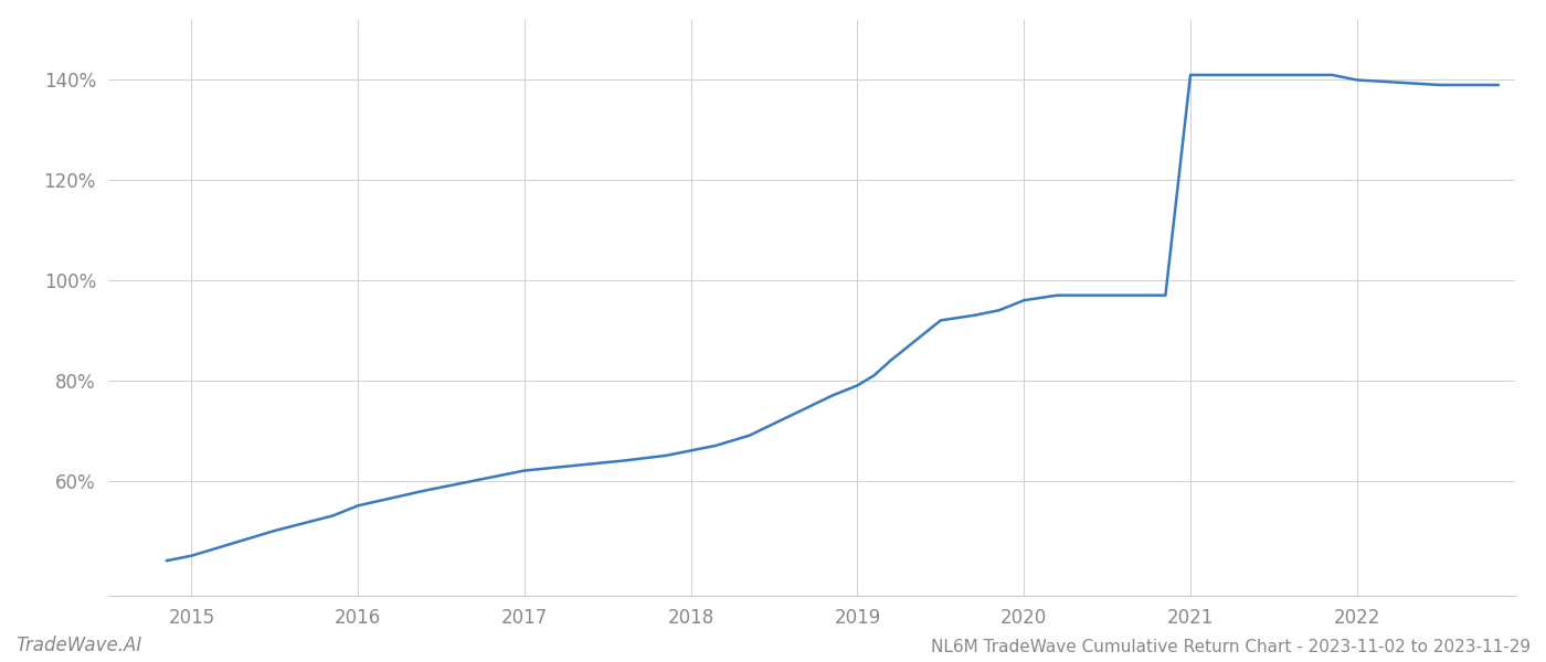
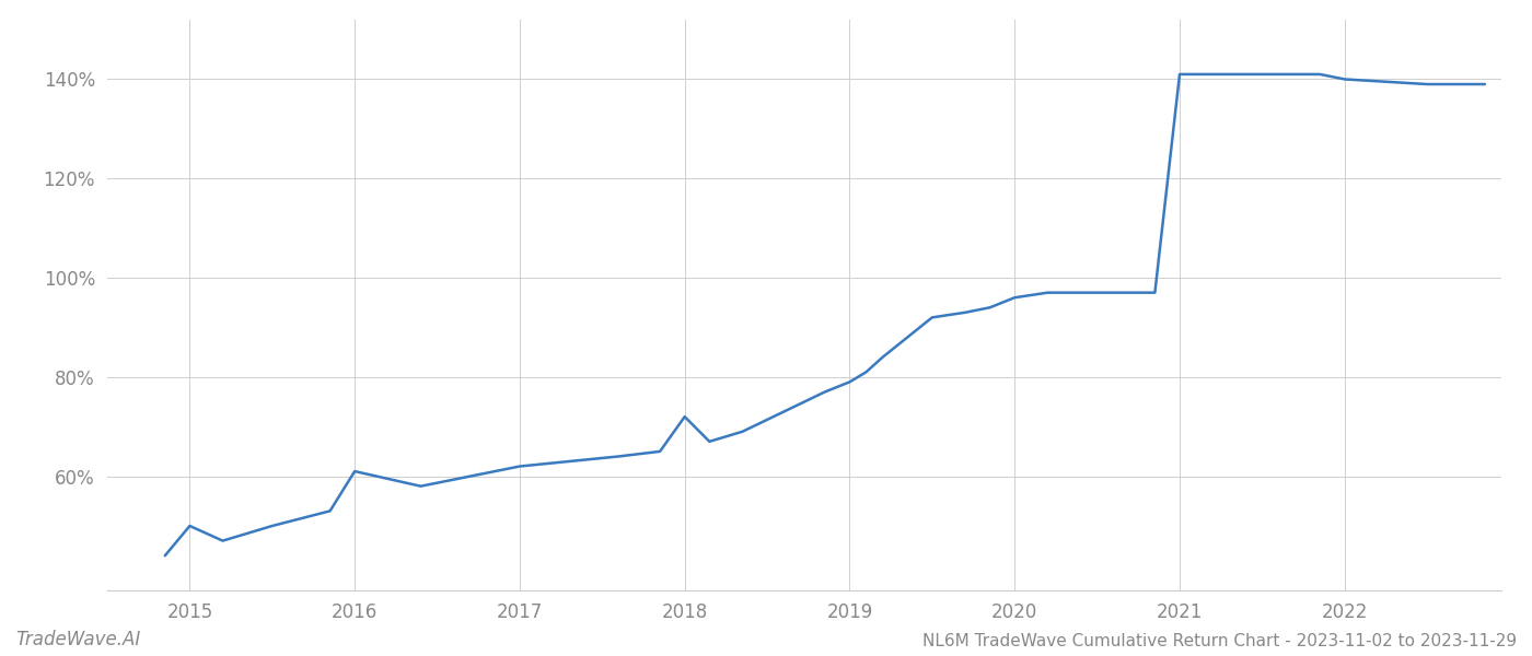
2015: 45% -> 50%
2016: 55% -> 61%
2018: 66% -> 72%
